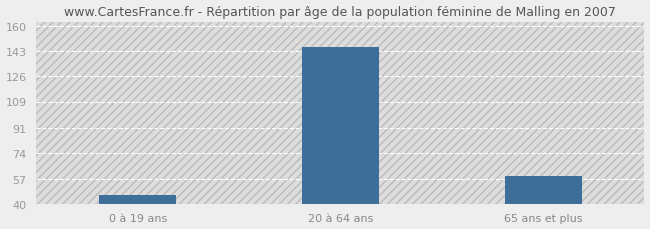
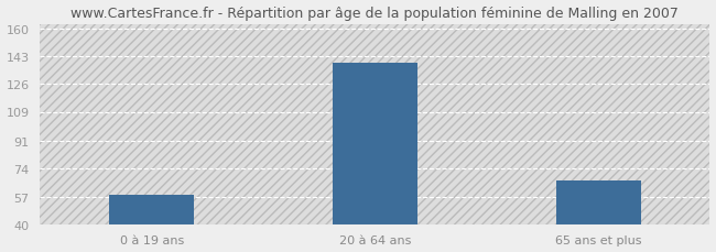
0 à 19 ans: 46 -> 58
20 à 64 ans: 146 -> 139
65 ans et plus: 59 -> 67
